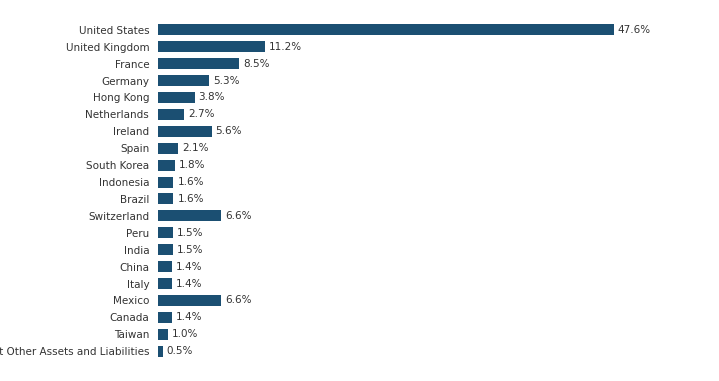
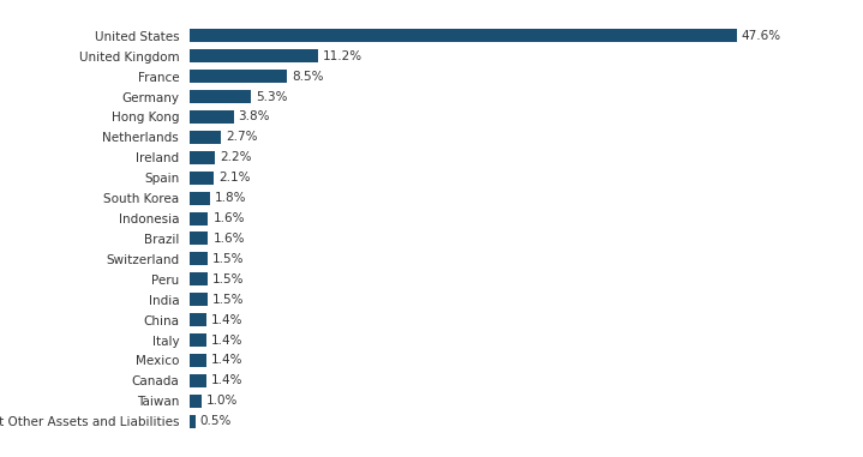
Ireland: 5.6% -> 2.2%
Switzerland: 6.6% -> 1.5%
Mexico: 6.6% -> 1.4%
